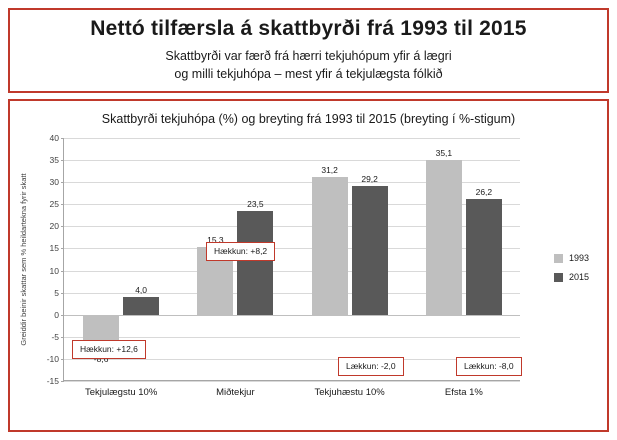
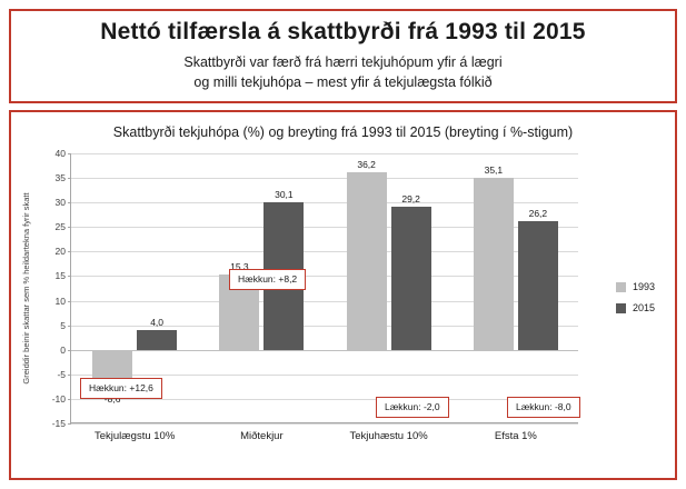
2015/Miðtekjur: 23,5 -> 30,1
1993/Tekjuhæstu 10%: 31,2 -> 36,2
